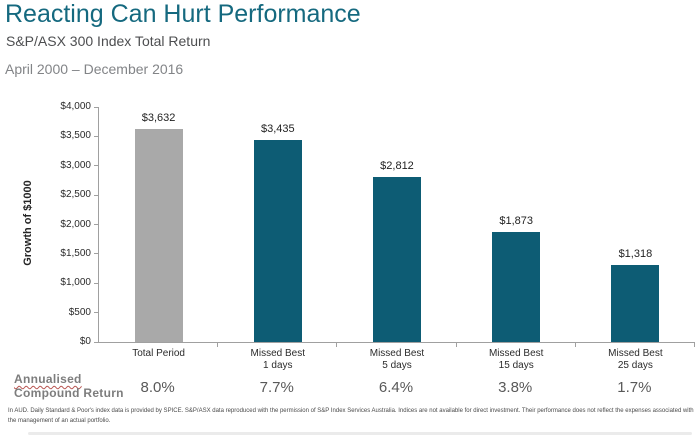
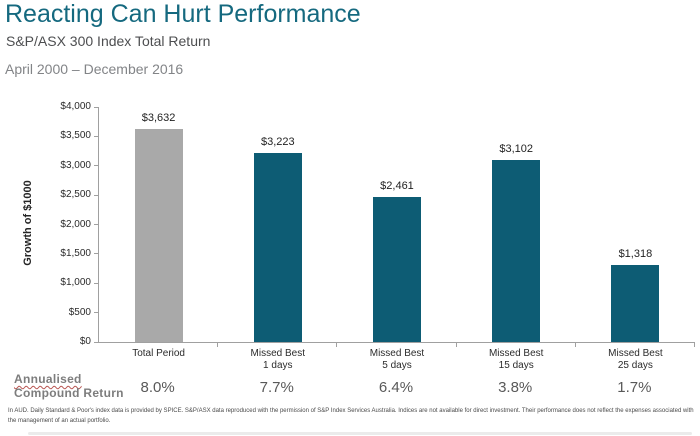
Missed Best 1 days: $3,435 -> $3,223
Missed Best 5 days: $2,812 -> $2,461
Missed Best 15 days: $1,873 -> $3,102
